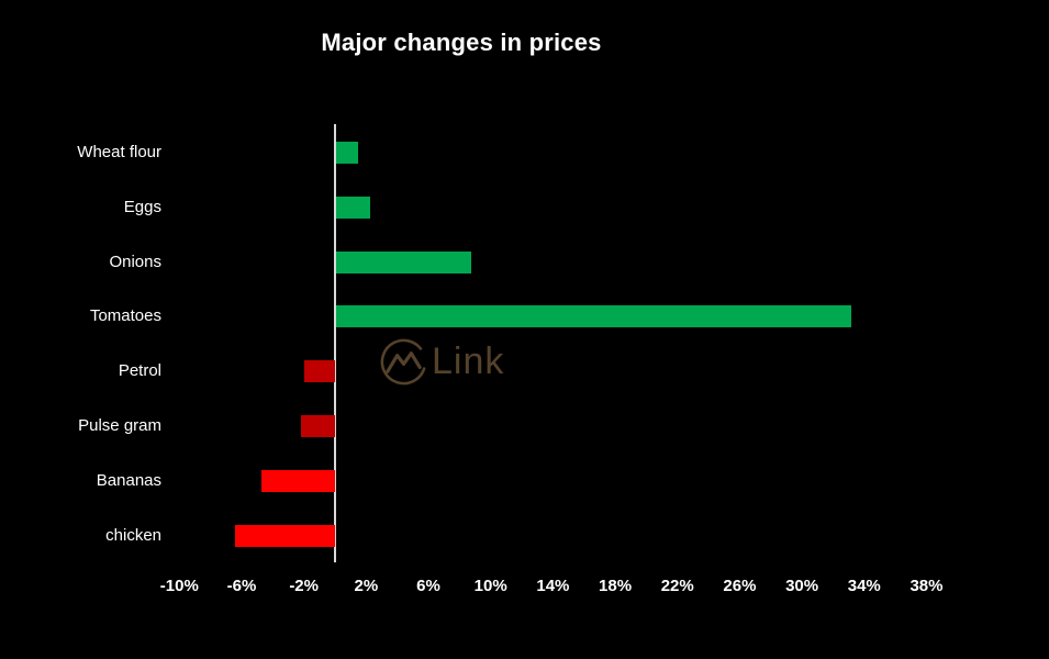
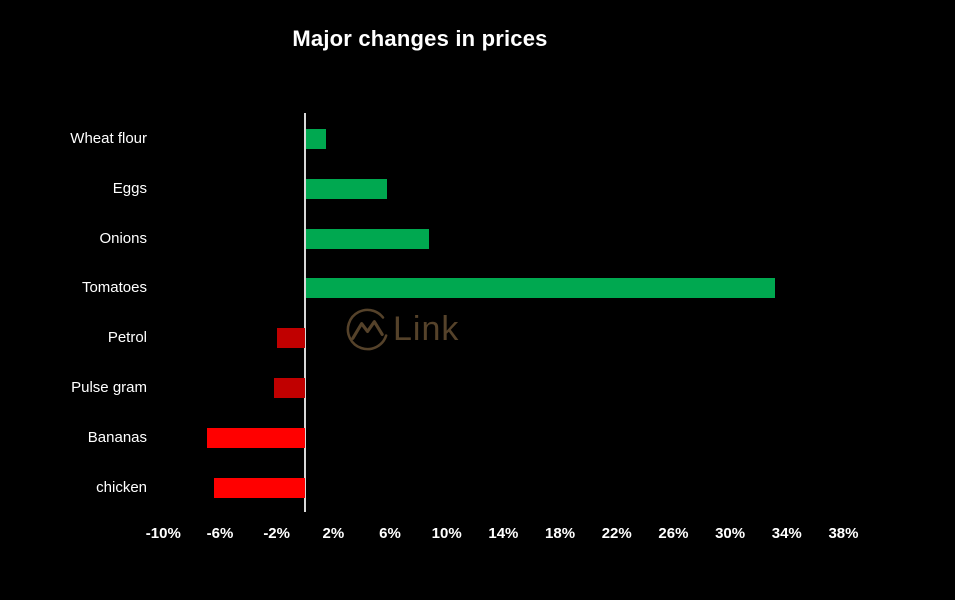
Eggs: 2.2% -> 5.7%
Bananas: -4.7% -> -6.9%
